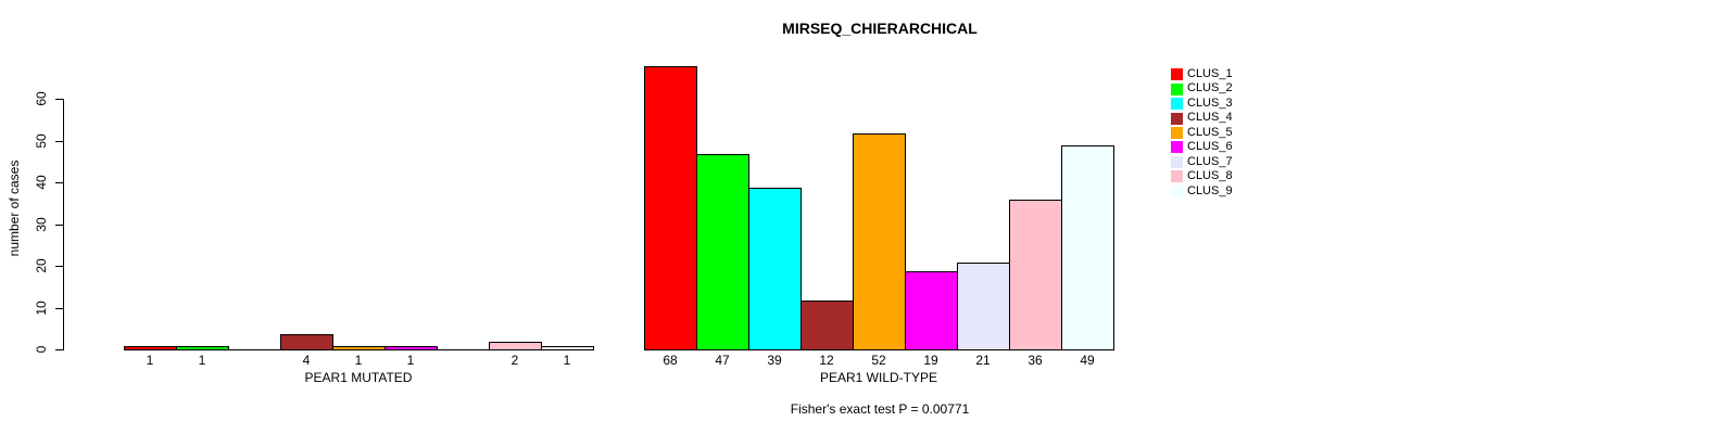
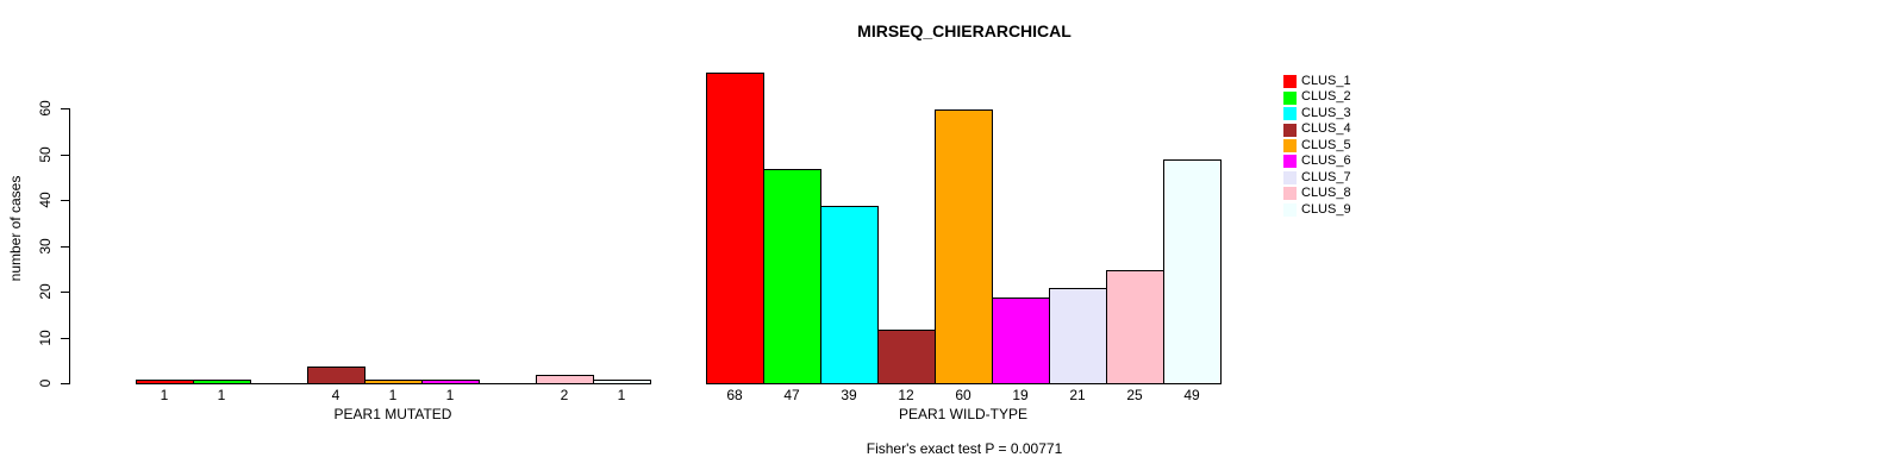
CLUS_5/PEAR1 WILD-TYPE: 52 -> 60
CLUS_8/PEAR1 WILD-TYPE: 36 -> 25
